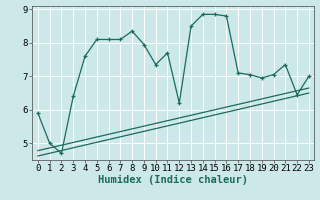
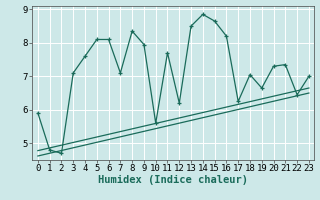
1: 5.00 -> 4.80
3: 6.40 -> 7.10
7: 8.10 -> 7.10
10: 7.35 -> 5.60
15: 8.85 -> 8.65
16: 8.80 -> 8.20
17: 7.10 -> 6.25
19: 6.95 -> 6.65
20: 7.05 -> 7.30
